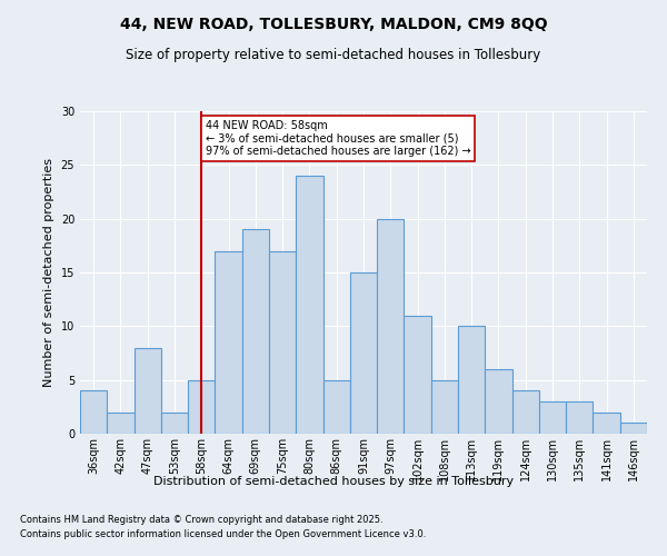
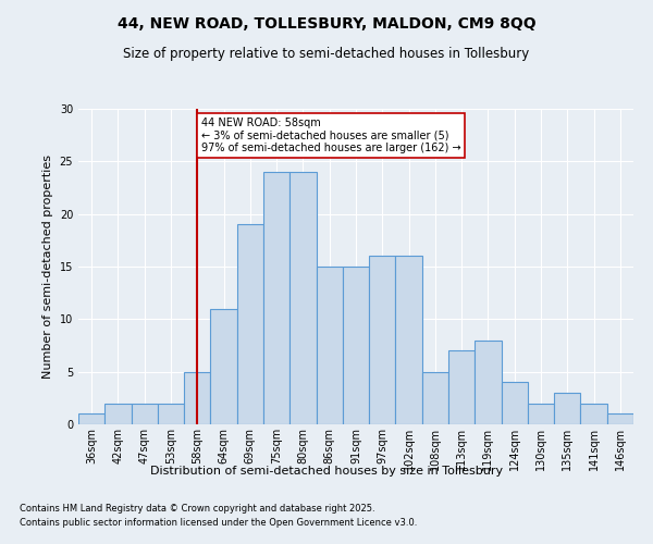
36sqm: 4 -> 1
47sqm: 8 -> 2
64sqm: 17 -> 11
75sqm: 17 -> 24
86sqm: 5 -> 15
97sqm: 20 -> 16
102sqm: 11 -> 16
113sqm: 10 -> 7
119sqm: 6 -> 8
130sqm: 3 -> 2
